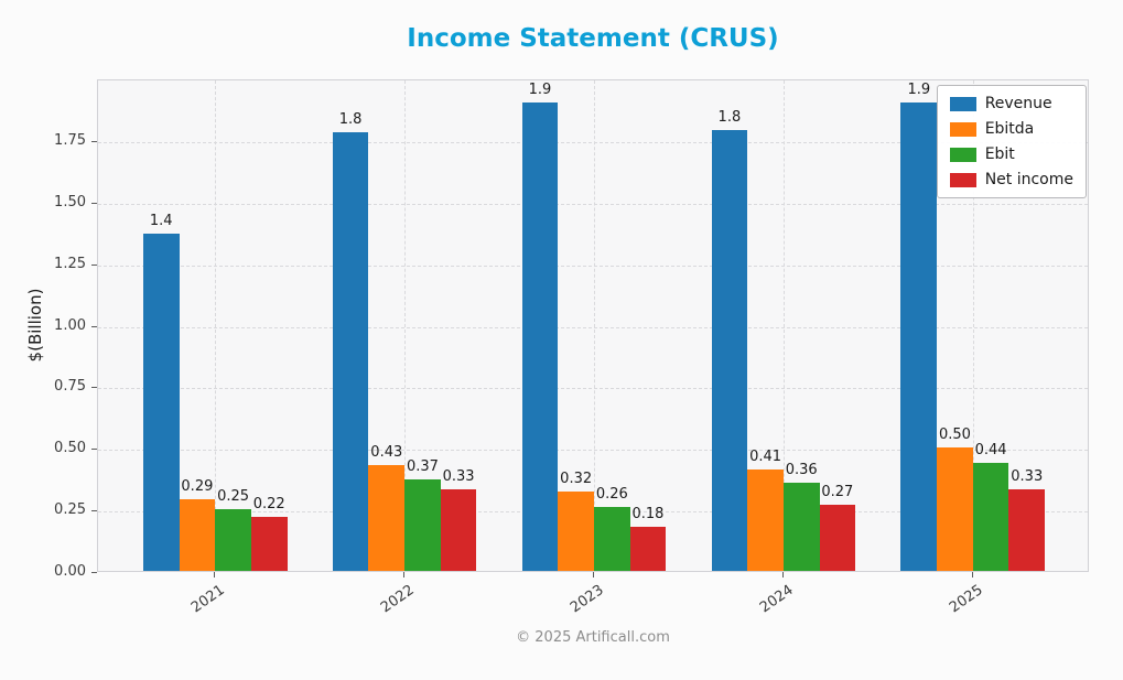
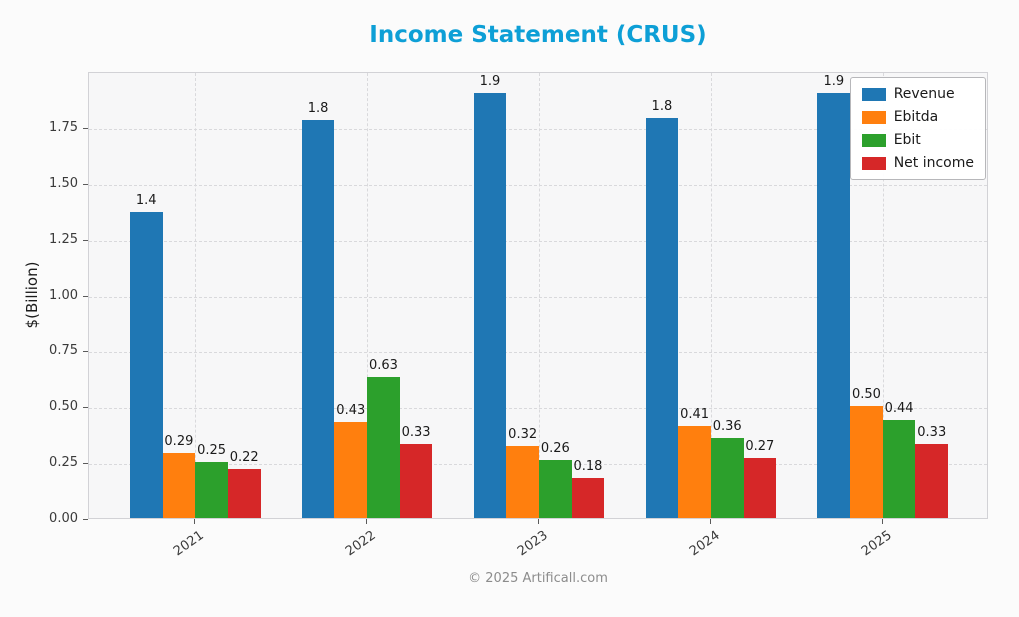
Ebit/2022: 0.37 -> 0.63
